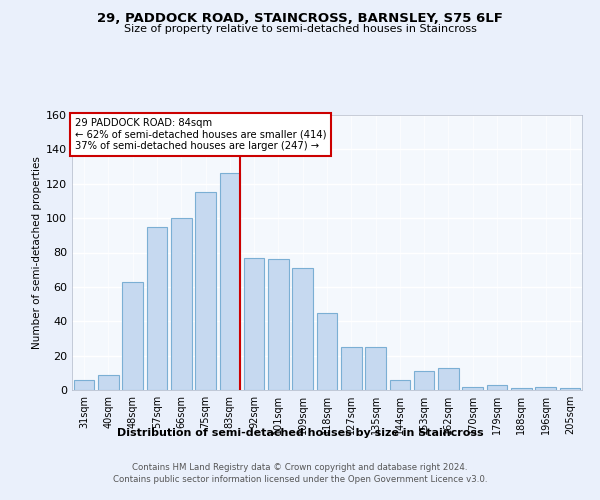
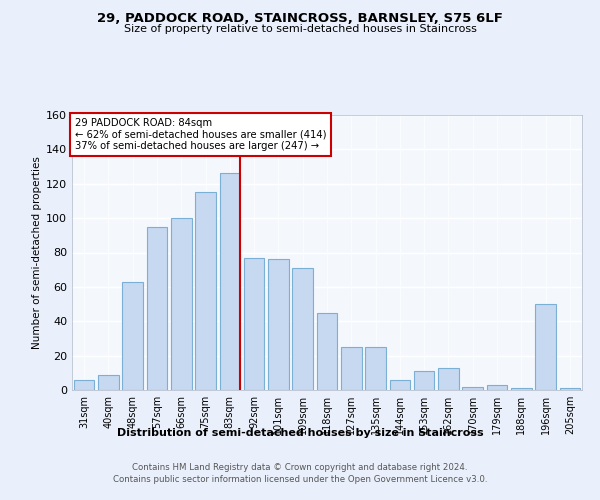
196sqm: 2 -> 50
